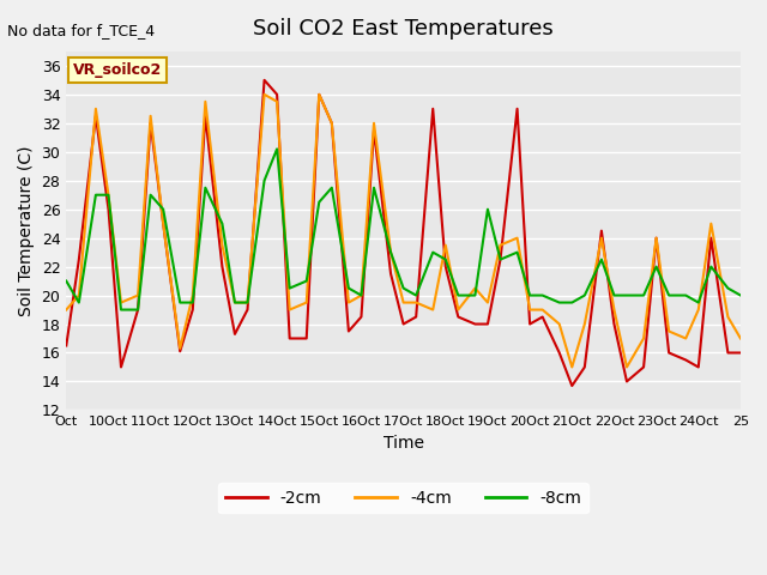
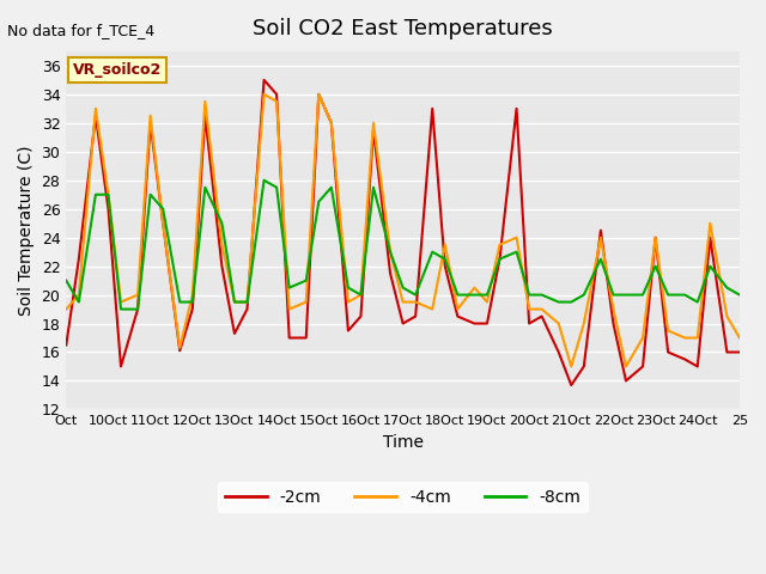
-8cm/14Oct: 30.2 -> 27.5
-8cm/19Oct: 26.0 -> 20.0
-4cm/24Oct: 19.0 -> 17.0
